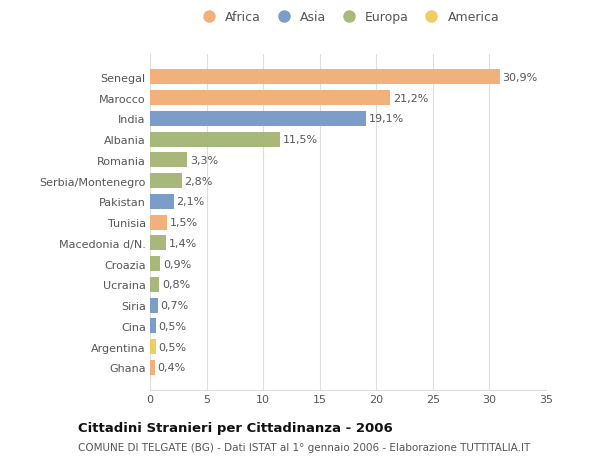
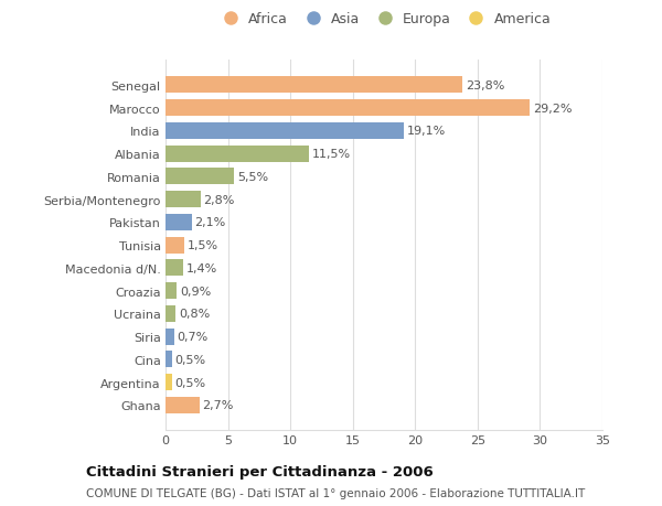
Senegal: 30,9% -> 23,8%
Marocco: 21,2% -> 29,2%
Romania: 3,3% -> 5,5%
Ghana: 0,4% -> 2,7%
